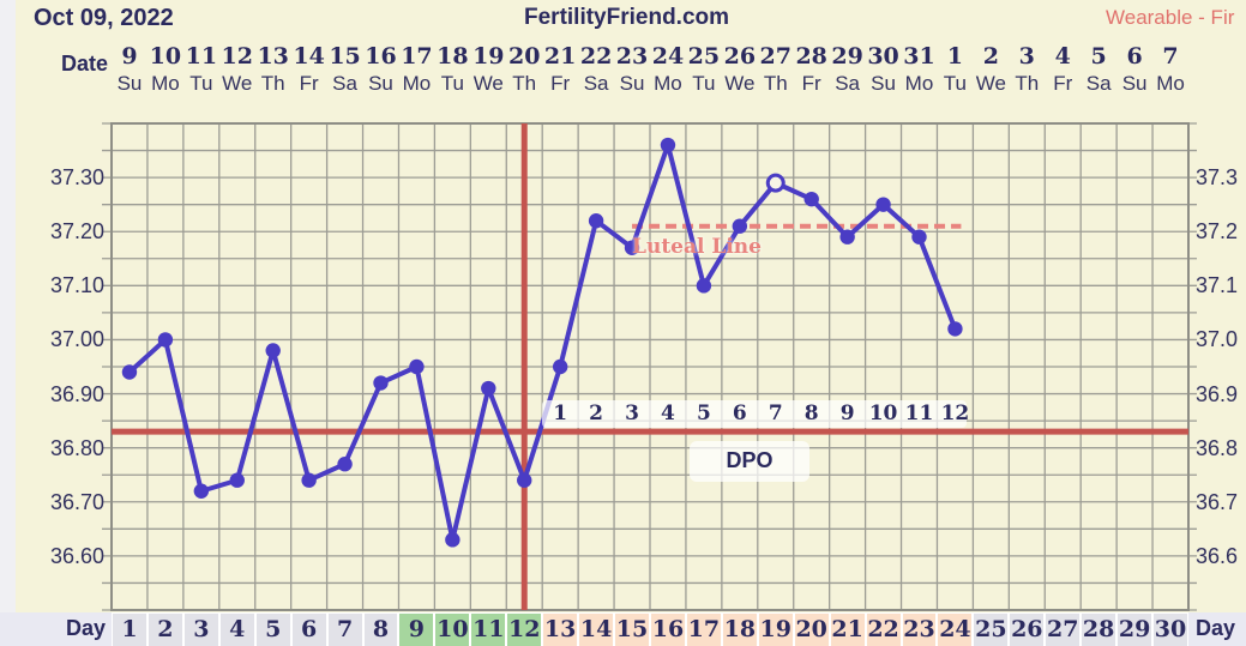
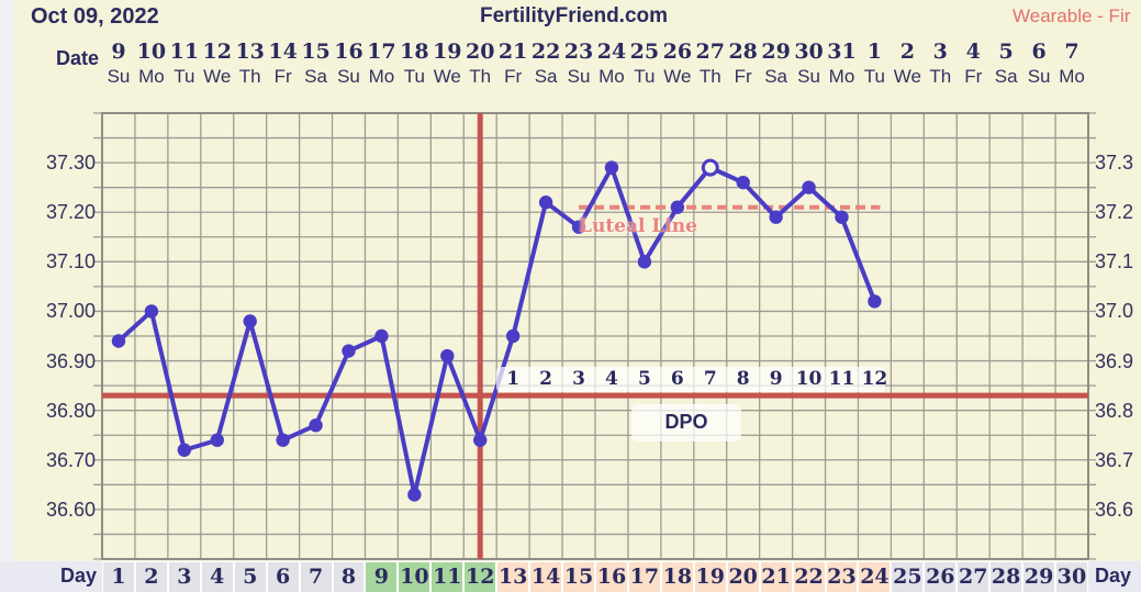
16: 37.36 -> 37.29
